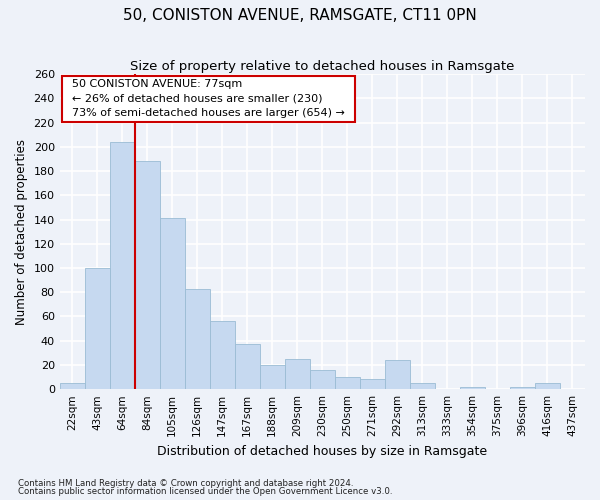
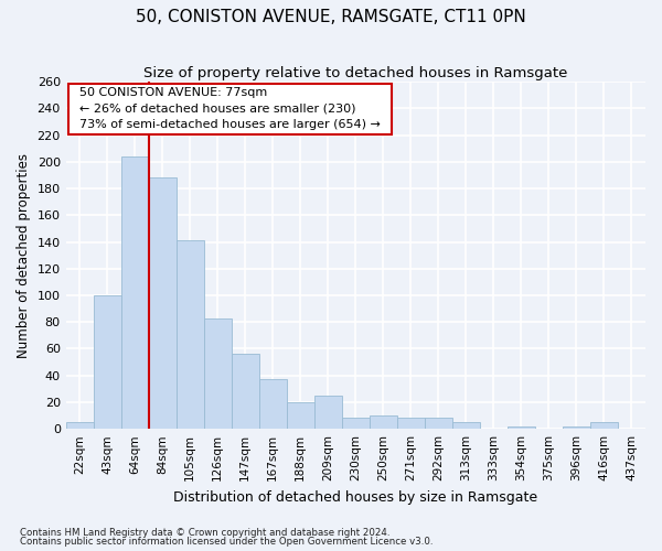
230sqm: 16 -> 8
292sqm: 24 -> 8
